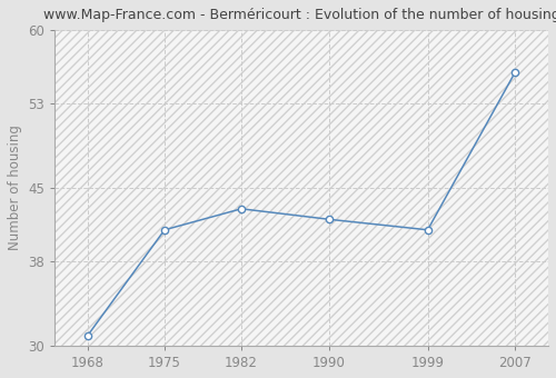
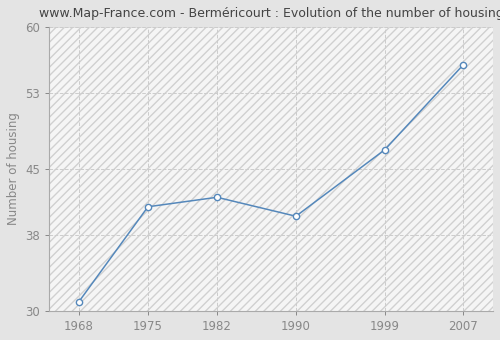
1982: 43 -> 42
1990: 42 -> 40
1999: 41 -> 47
